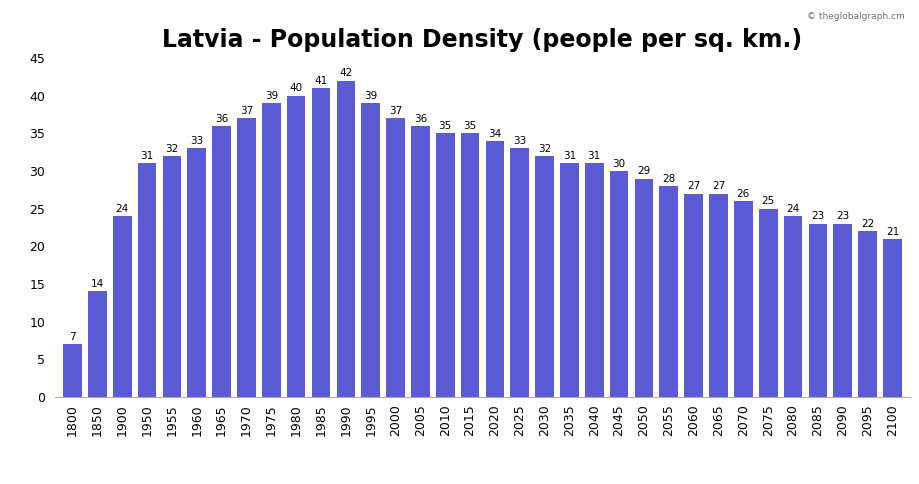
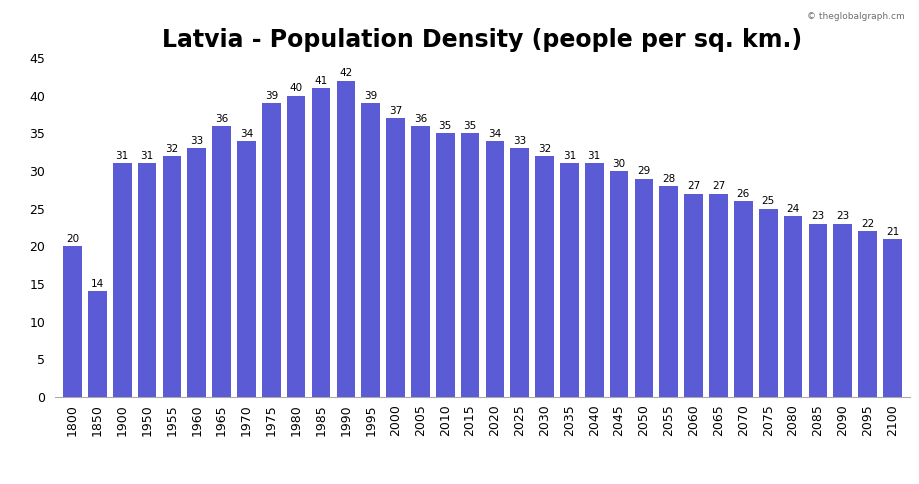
1800: 7 -> 20
1900: 24 -> 31
1970: 37 -> 34
